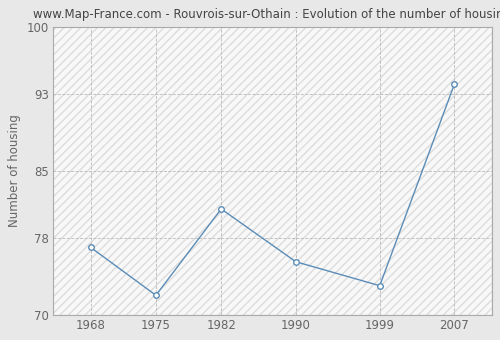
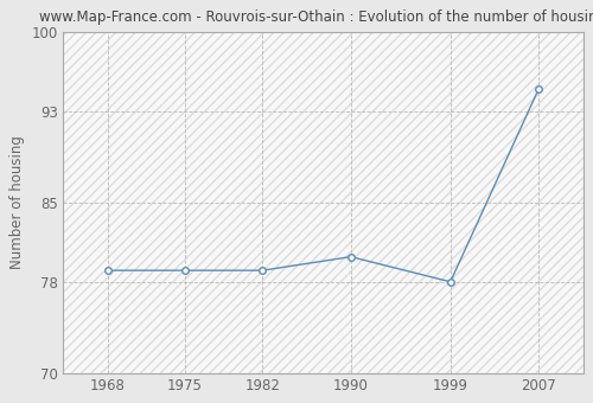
1968: 77.0 -> 79.0
1975: 72.0 -> 79.0
1982: 81.0 -> 79.0
1990: 75.5 -> 80.2
1999: 73.0 -> 78.0
2007: 94.0 -> 95.0
